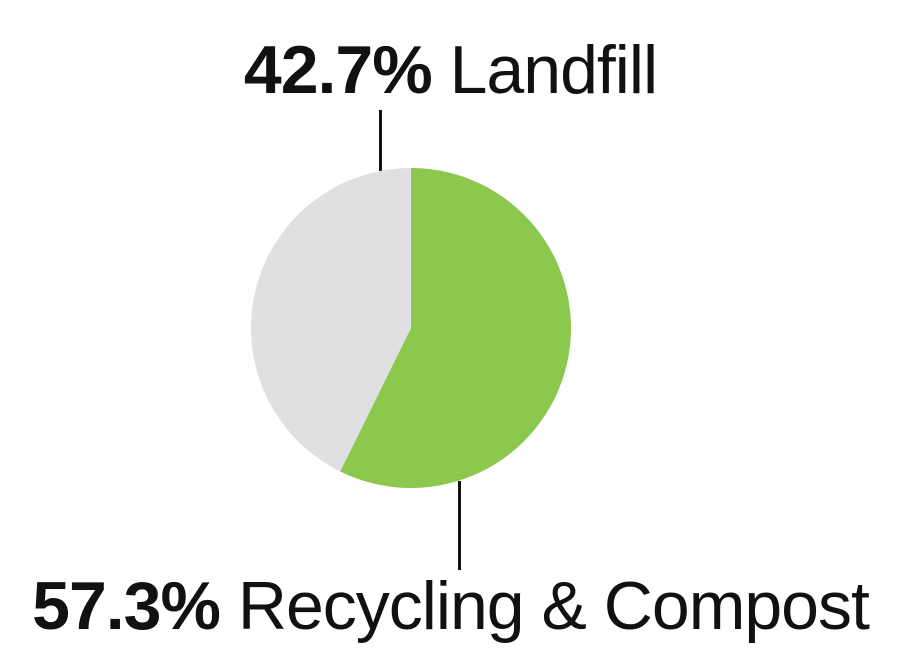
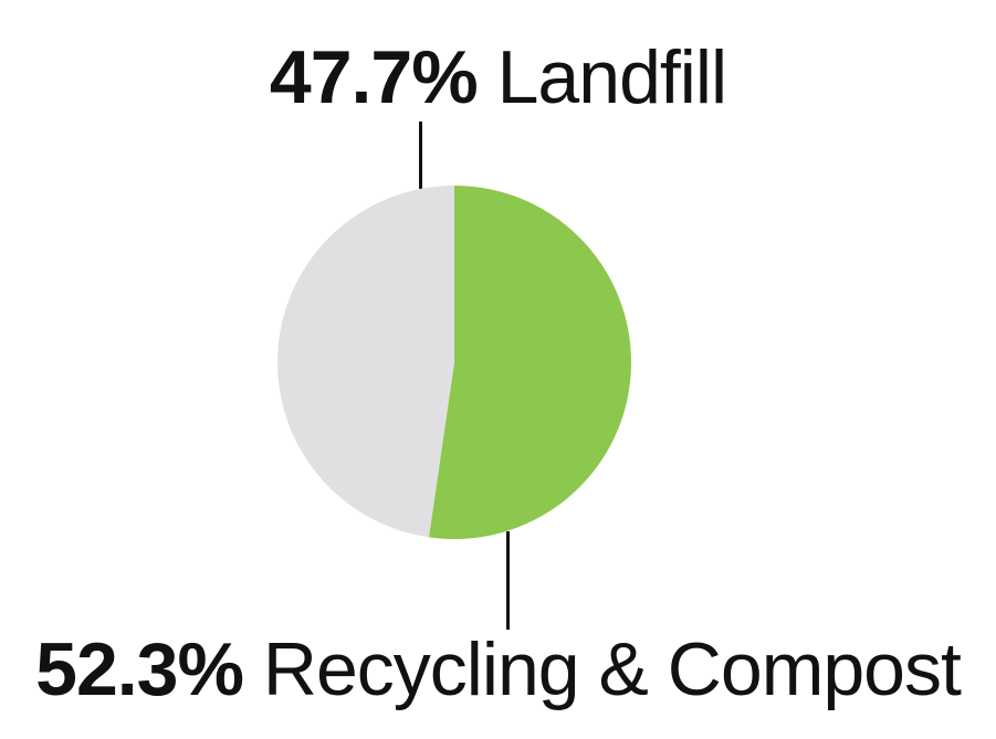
Recycling & Compost: 57.3% -> 52.3%
Landfill: 42.7% -> 47.7%
